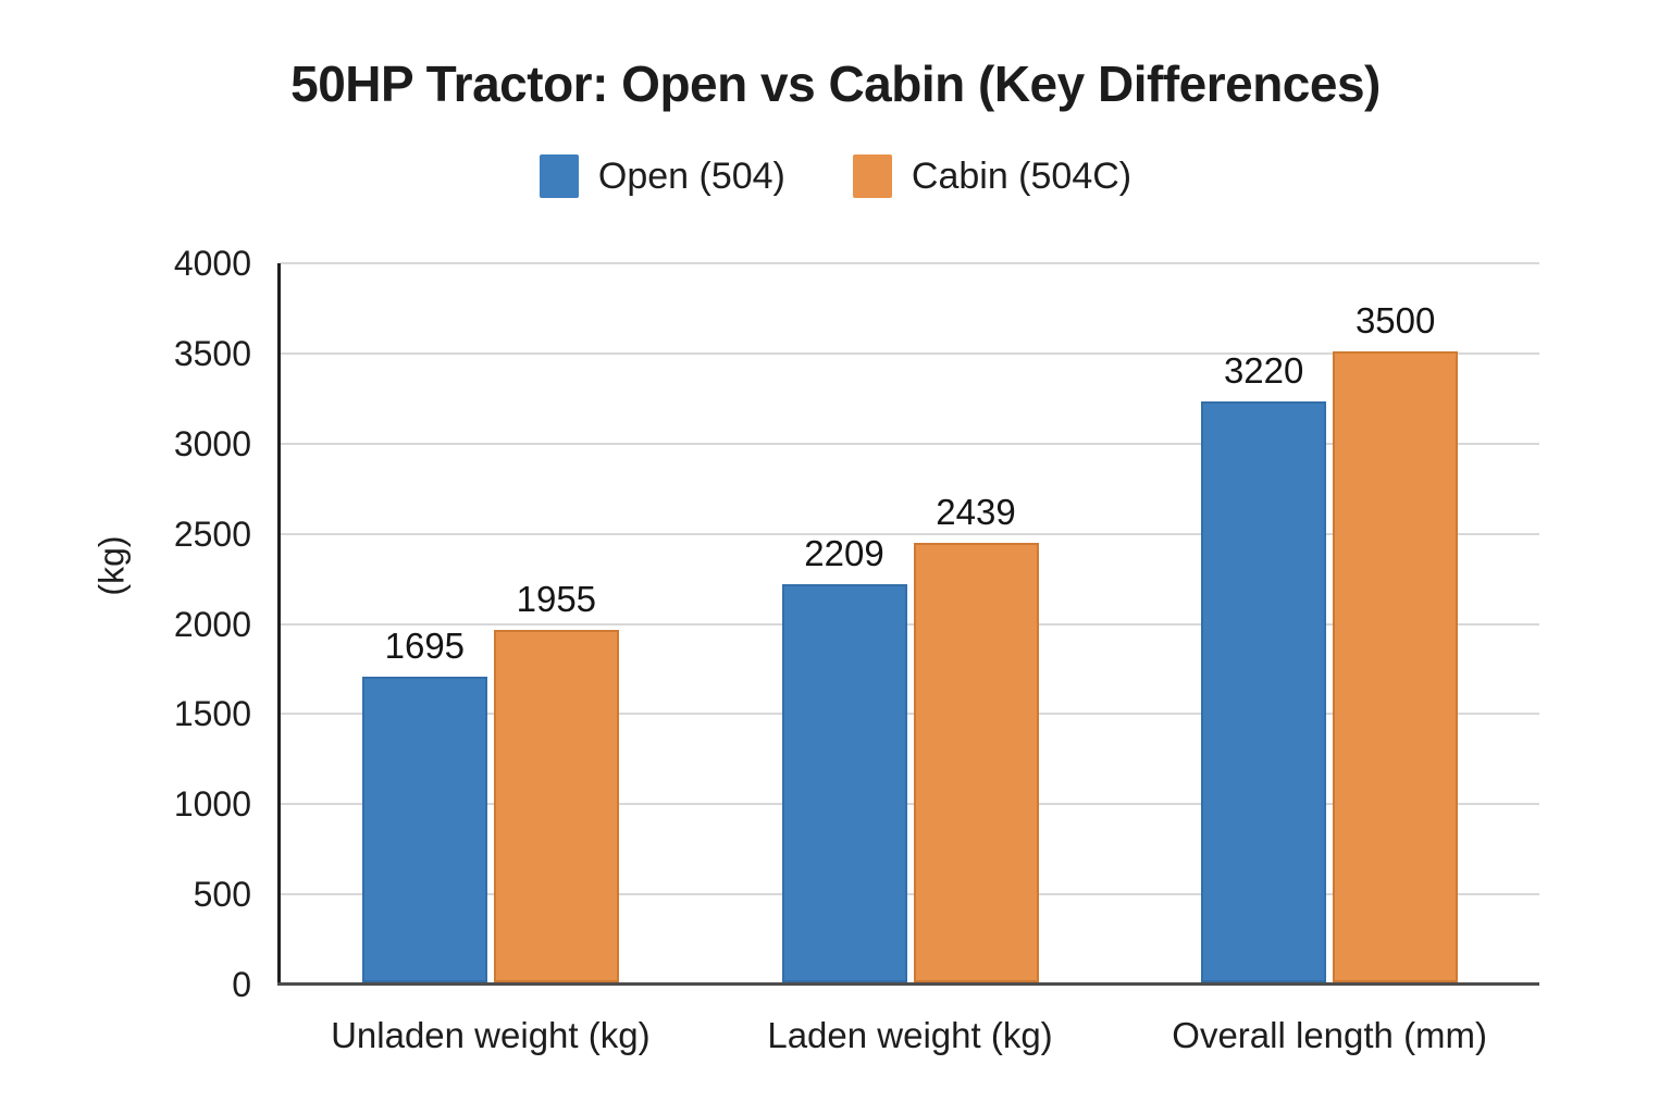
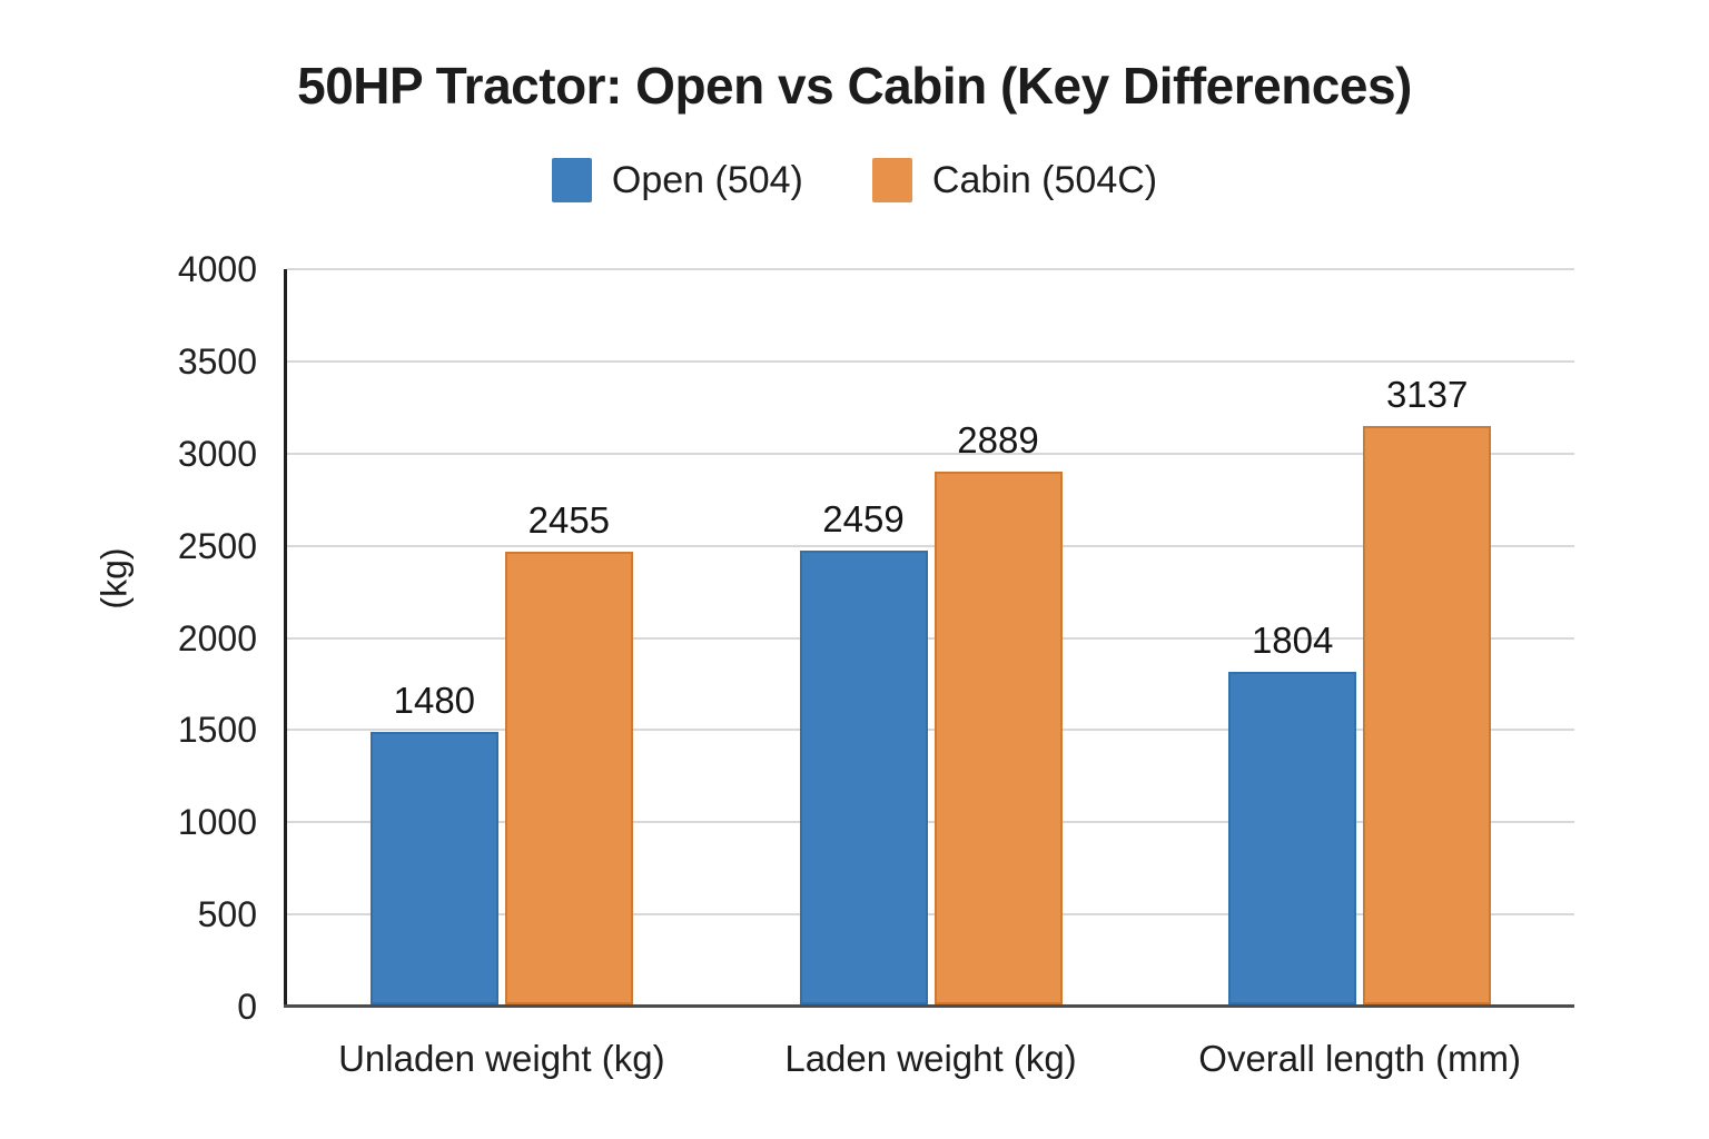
Open (504)/Unladen weight (kg): 1695 -> 1480
Cabin (504C)/Unladen weight (kg): 1955 -> 2455
Open (504)/Laden weight (kg): 2209 -> 2459
Cabin (504C)/Laden weight (kg): 2439 -> 2889
Open (504)/Overall length (mm): 3220 -> 1804
Cabin (504C)/Overall length (mm): 3500 -> 3137
